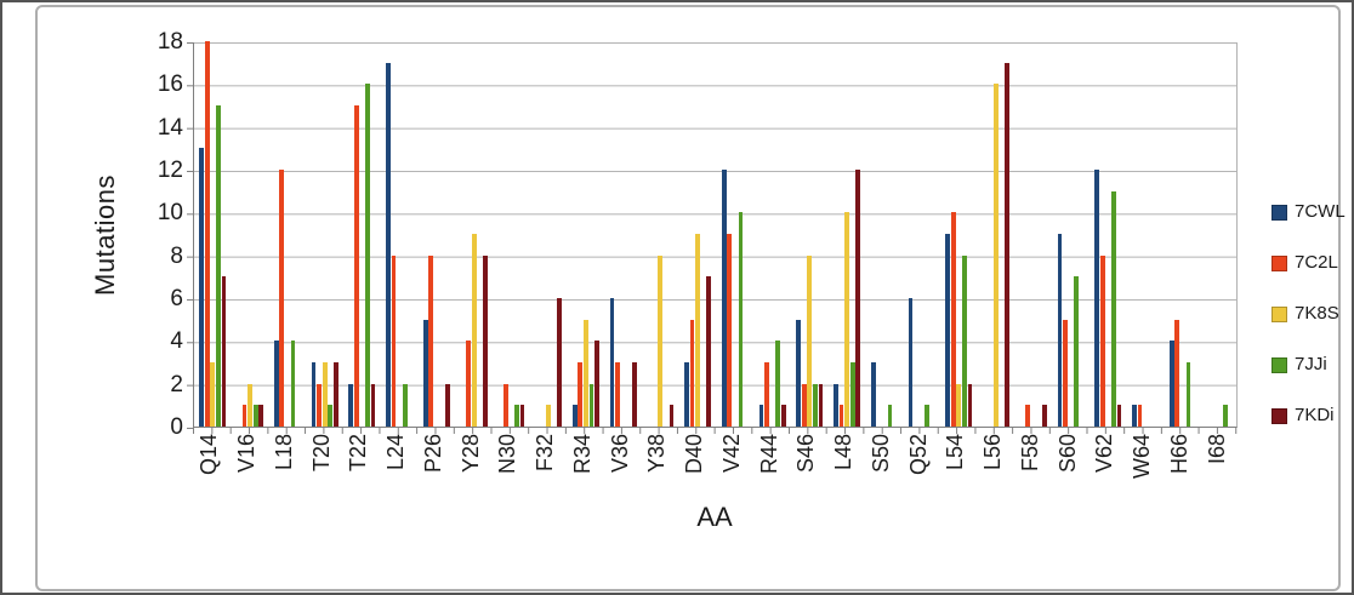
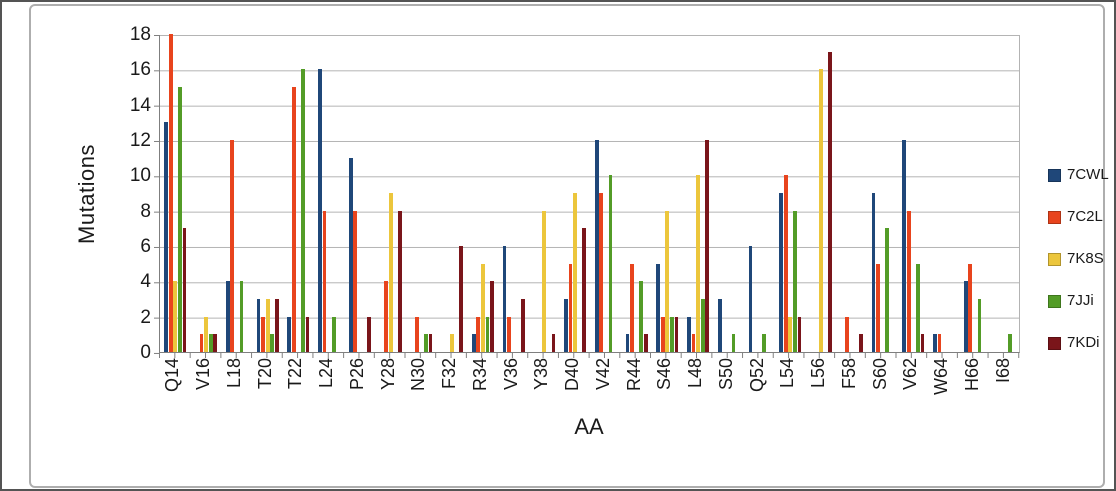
7K8S/Q14: 3 -> 4
7CWL/L24: 17 -> 16
7CWL/P26: 5 -> 11
7C2L/R34: 3 -> 2
7C2L/V36: 3 -> 2
7C2L/R44: 3 -> 5
7C2L/F58: 1 -> 2
7JJi/V62: 11 -> 5
